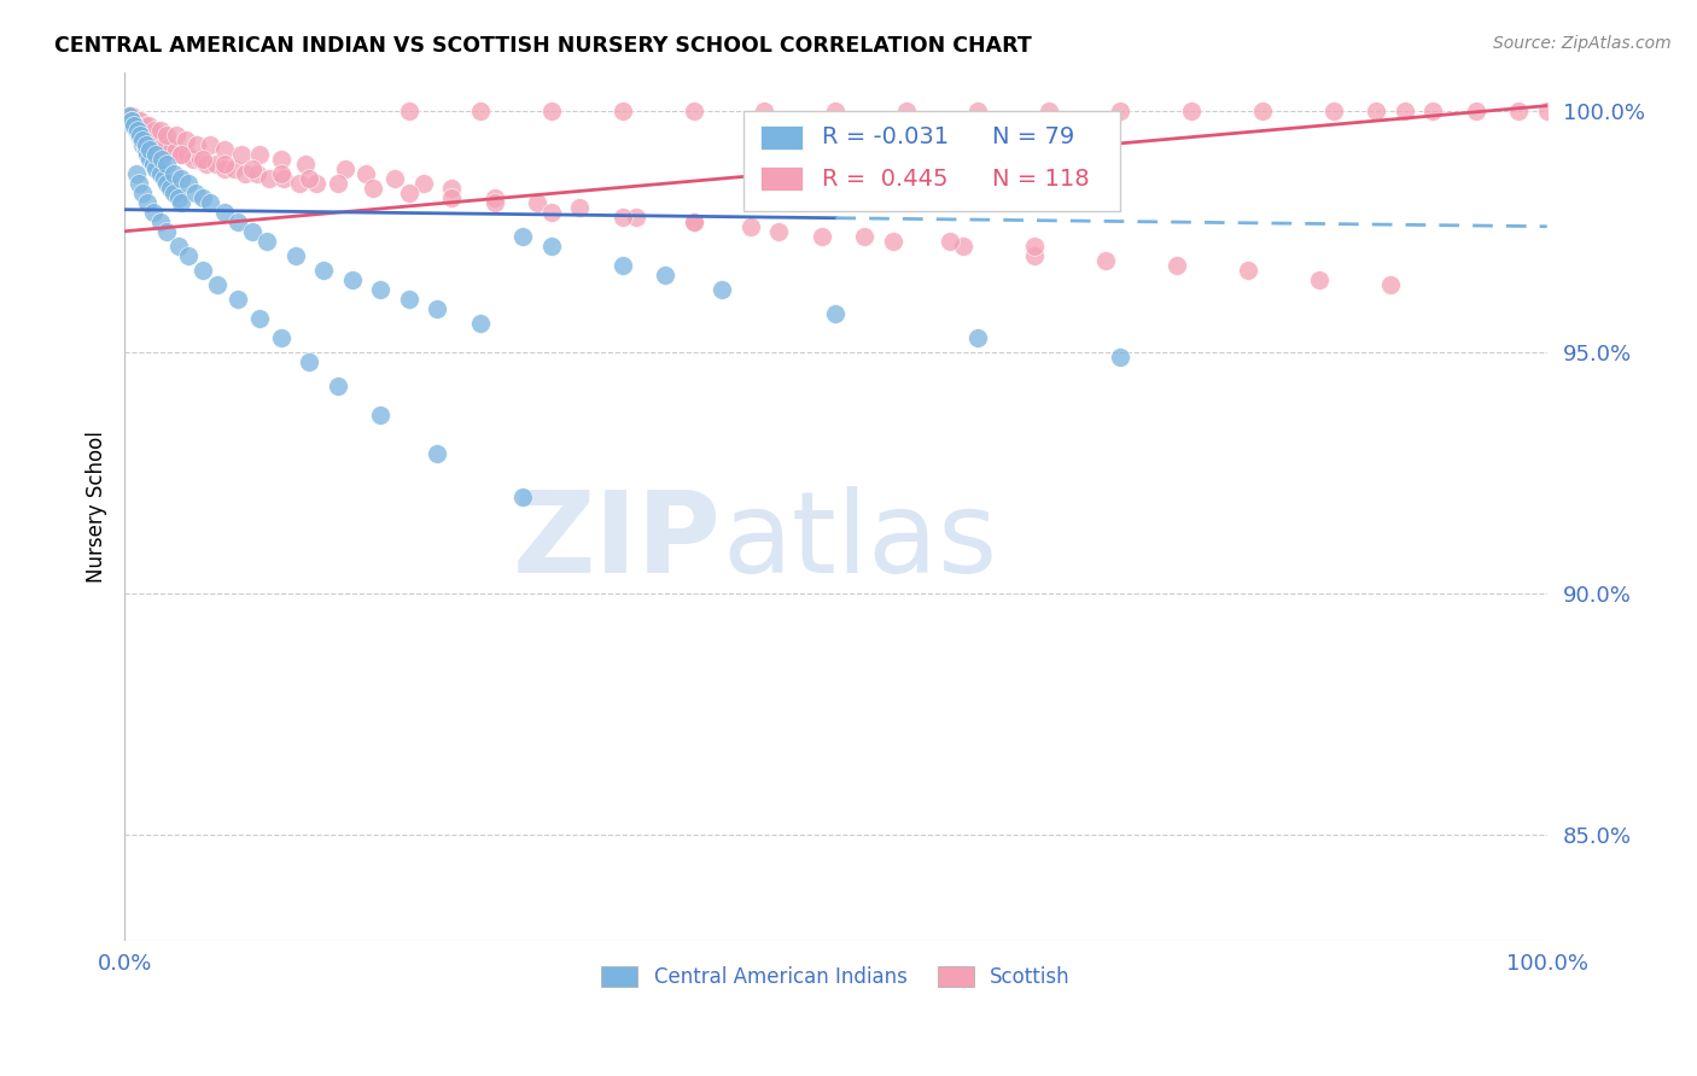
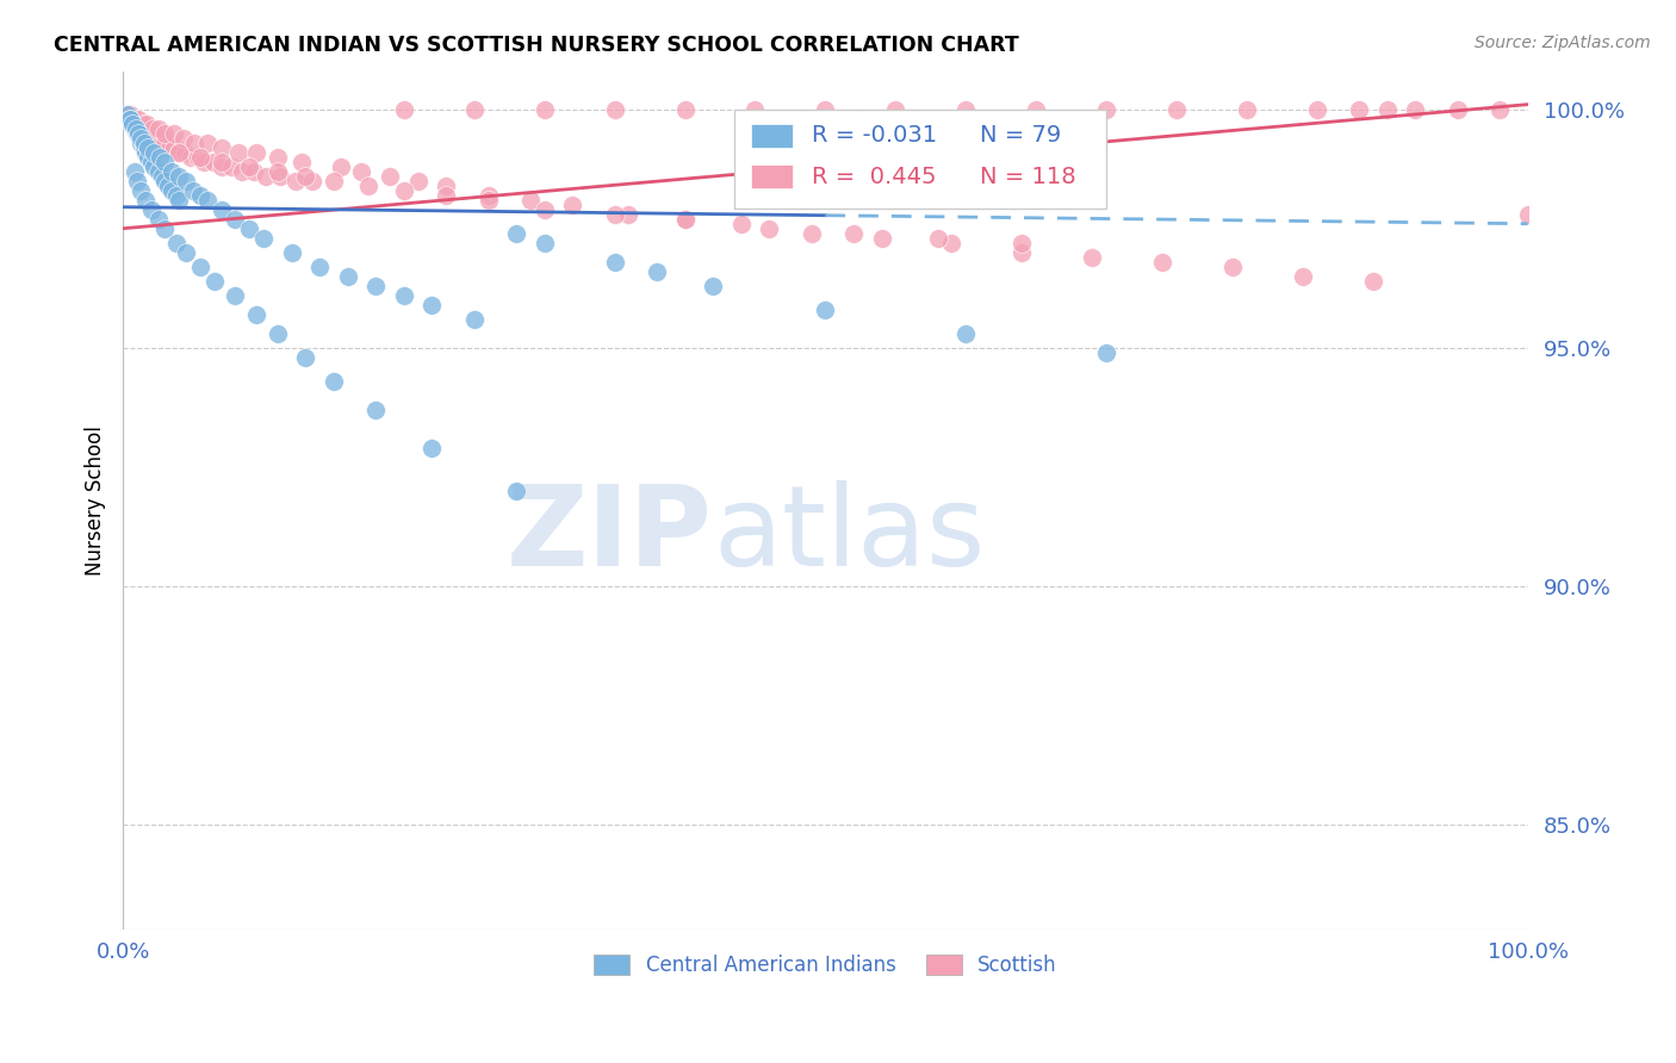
Scottish/100.0%: 100.0% -> 97.8%
